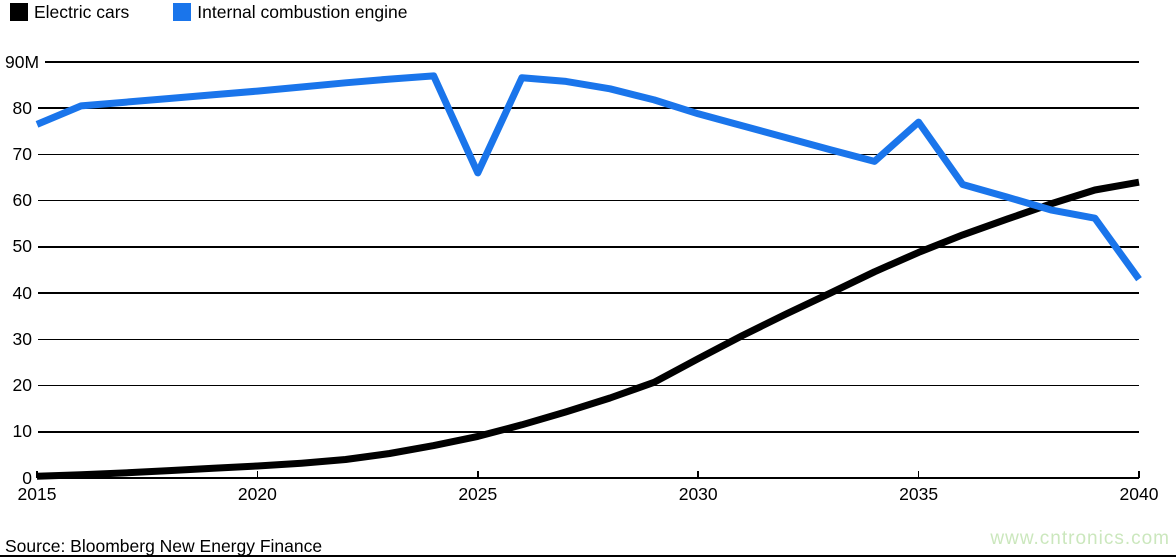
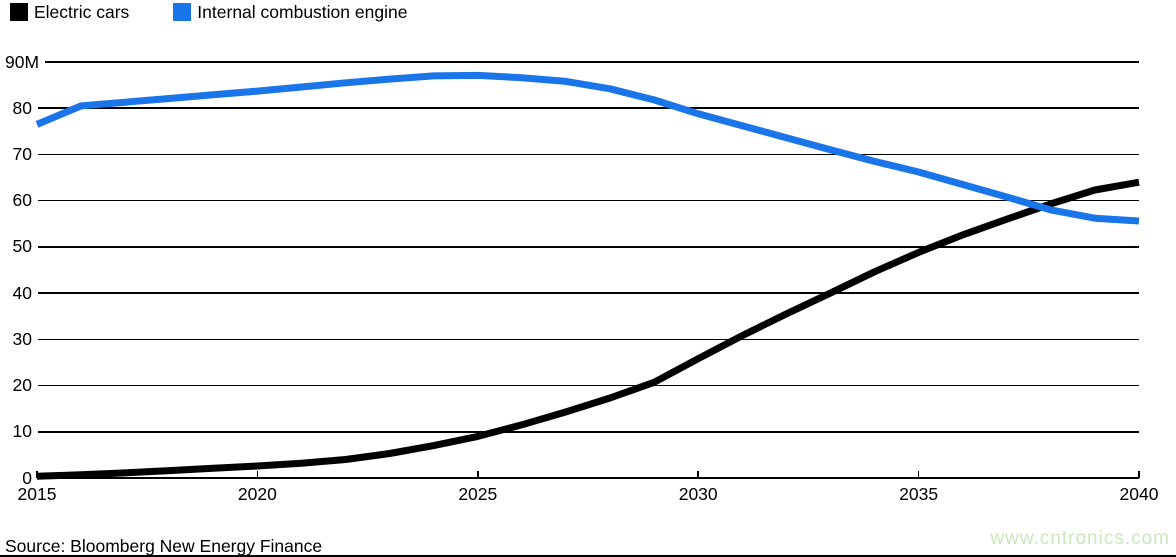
Internal combustion engine/2025: 66 -> 87
Internal combustion engine/2035: 77 -> 66
Internal combustion engine/2040: 43 -> 56
